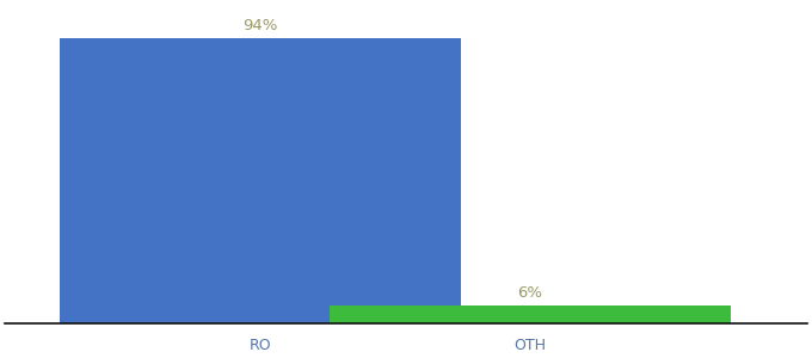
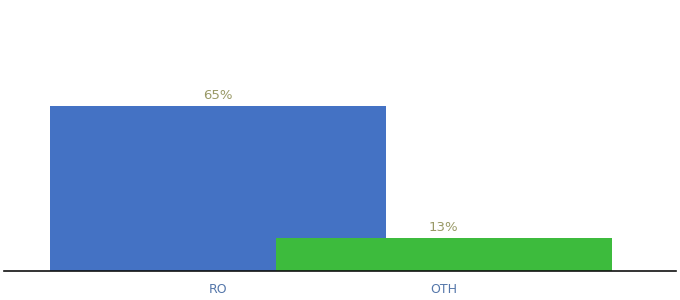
RO: 94% -> 65%
OTH: 6% -> 13%
